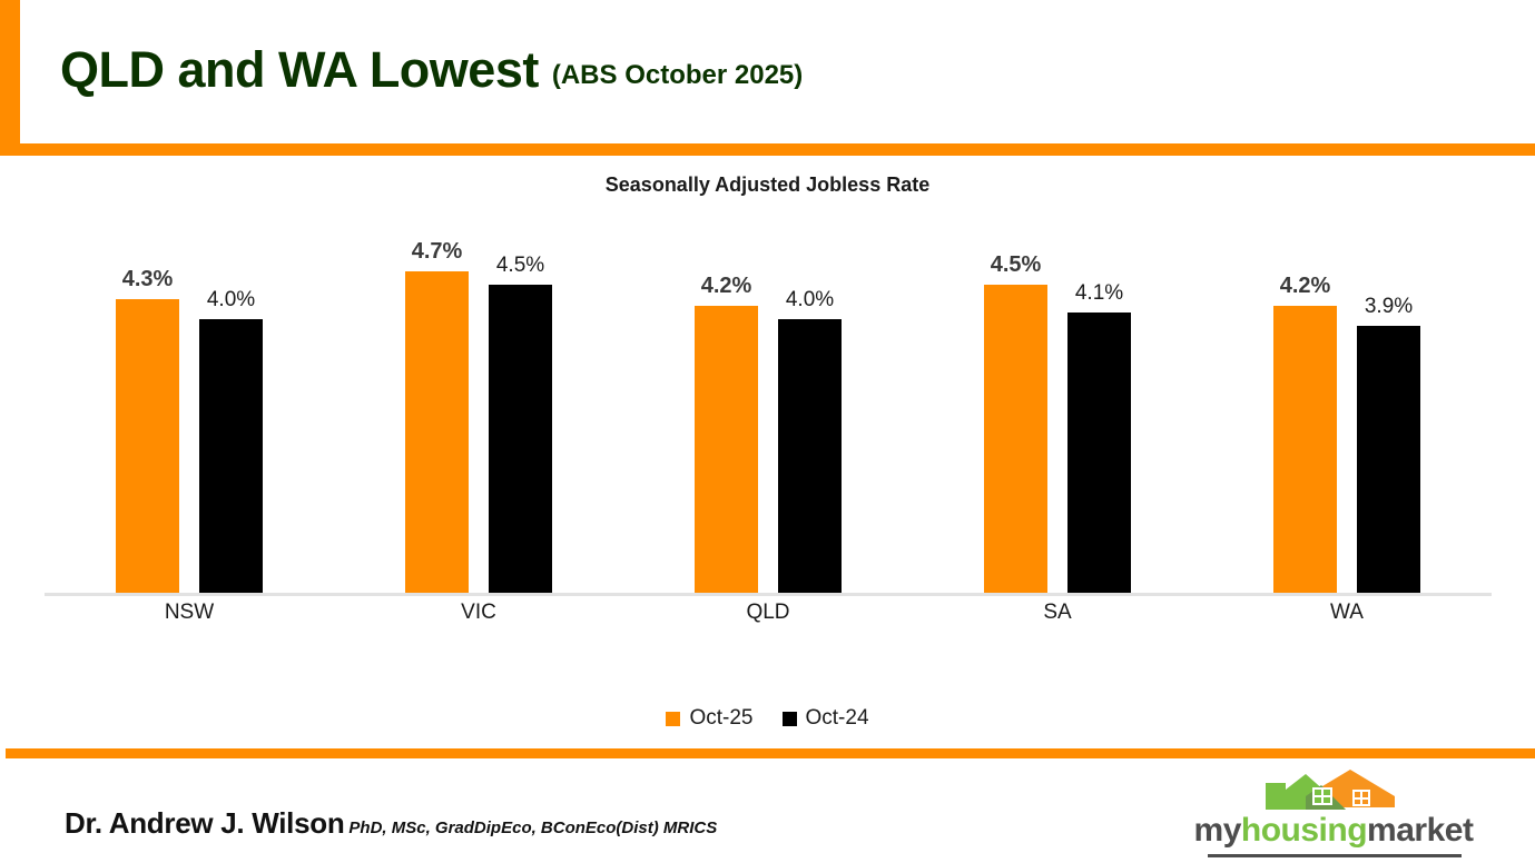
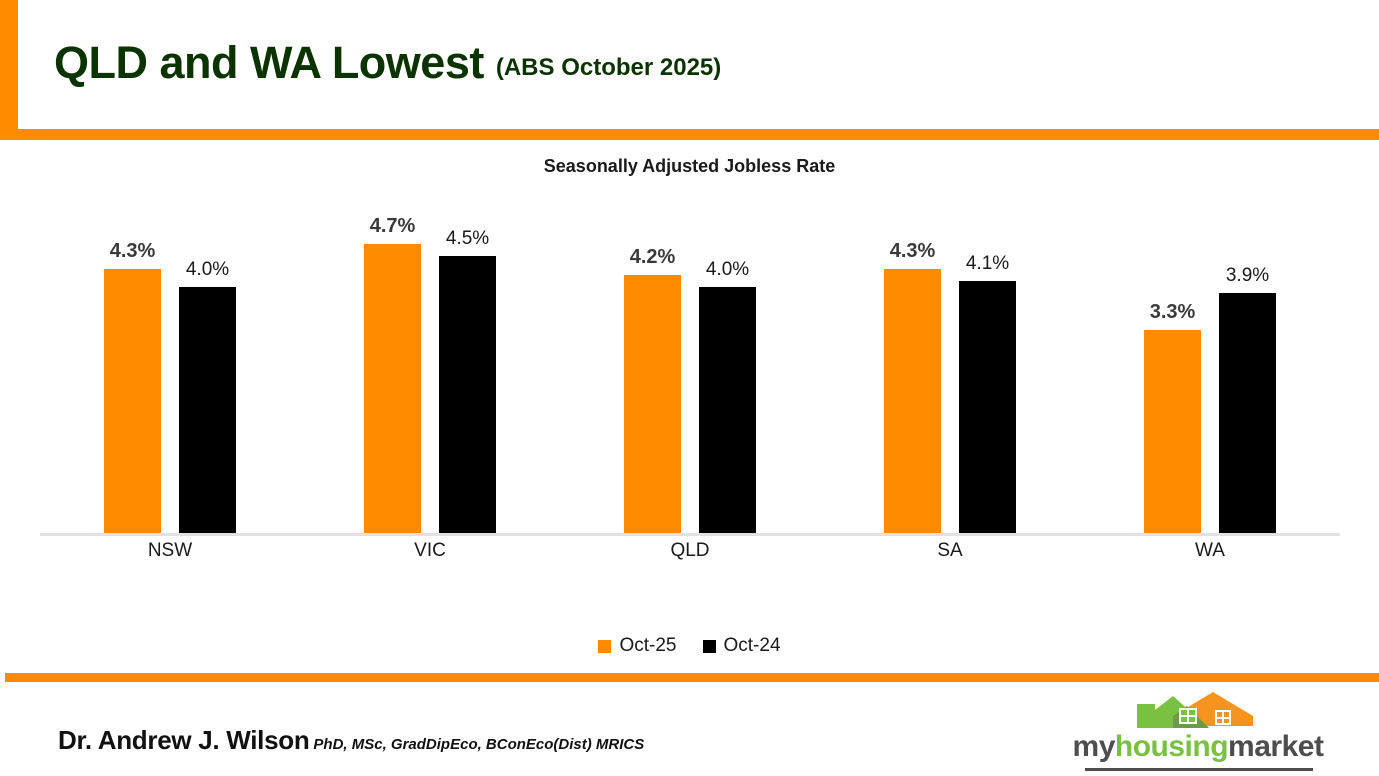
Oct-25/SA: 4.5% -> 4.3%
Oct-25/WA: 4.2% -> 3.3%
